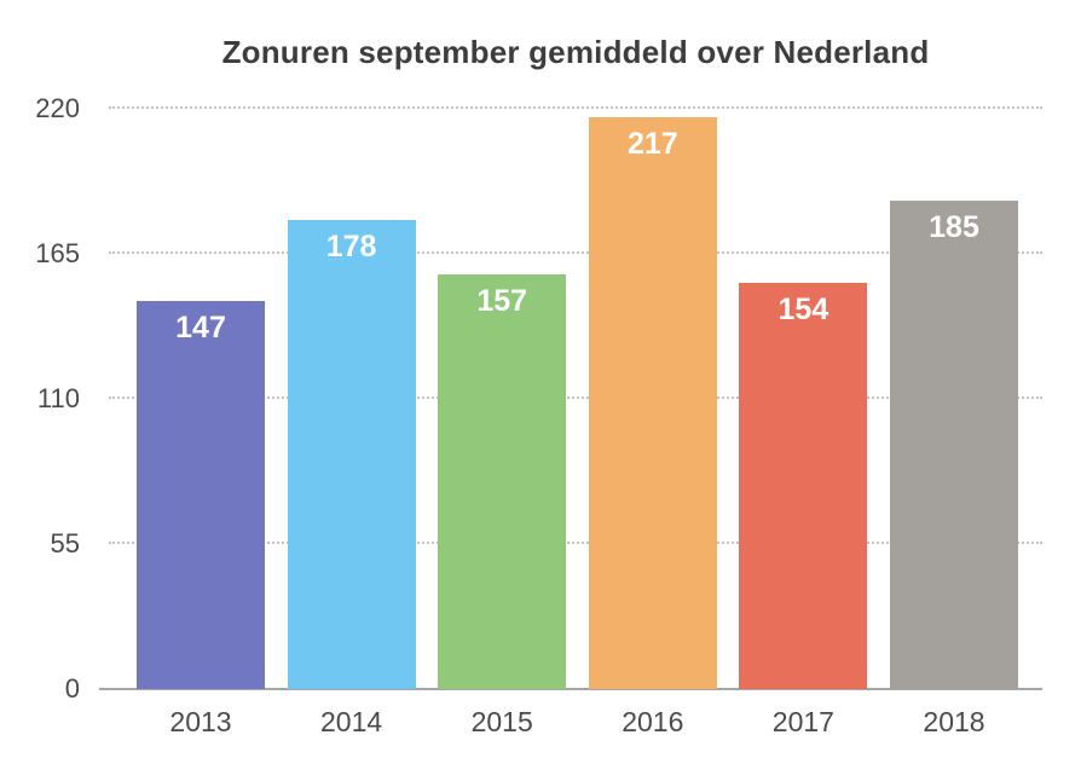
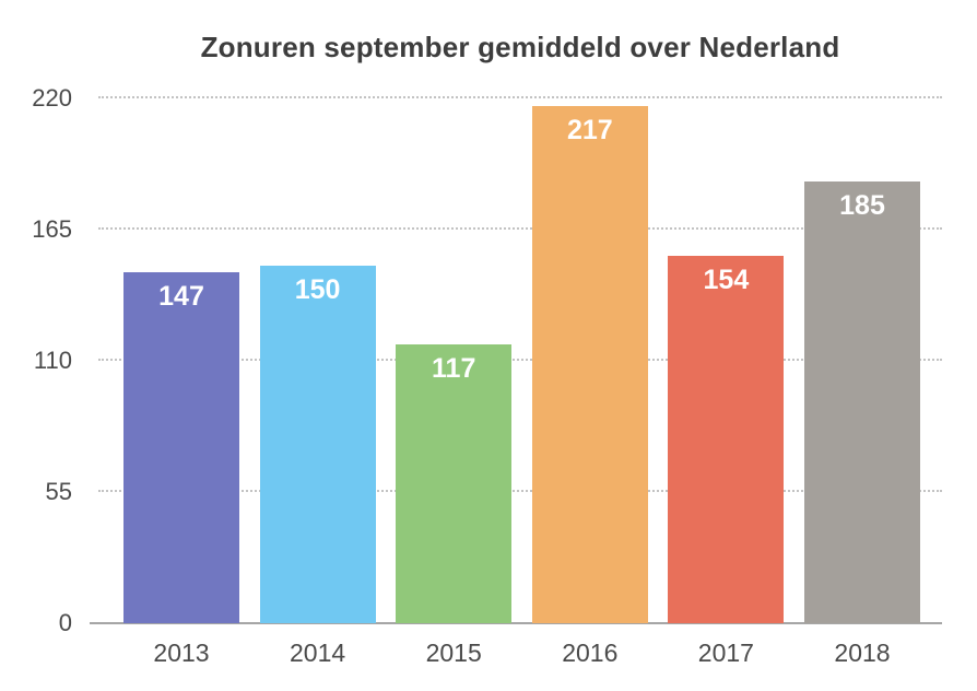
2014: 178 -> 150
2015: 157 -> 117
